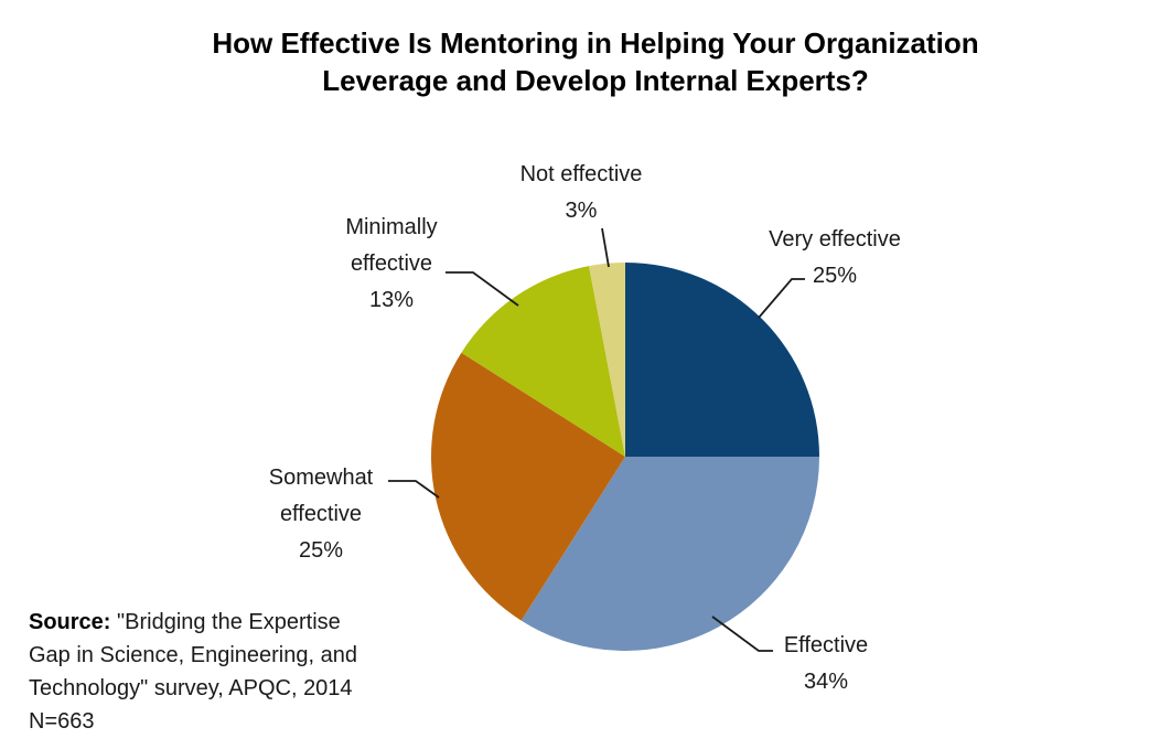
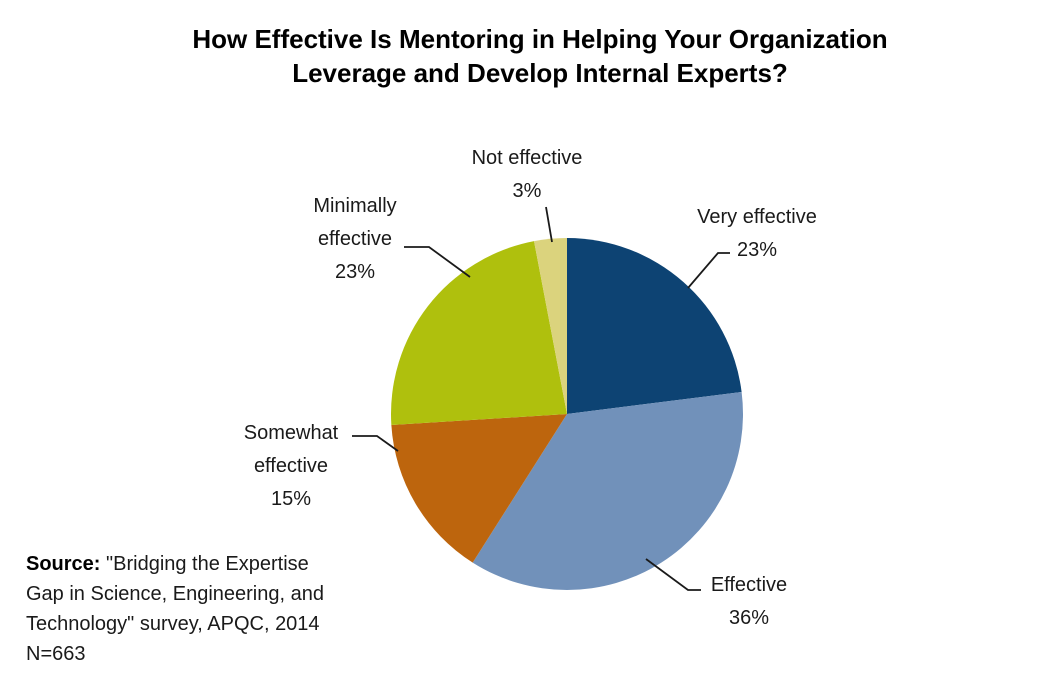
Very effective: 25% -> 23%
Effective: 34% -> 36%
Somewhat effective: 25% -> 15%
Minimally effective: 13% -> 23%
